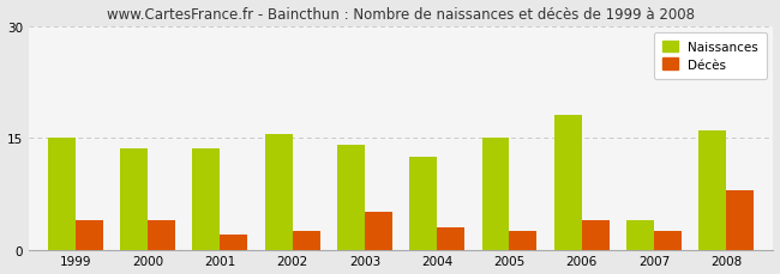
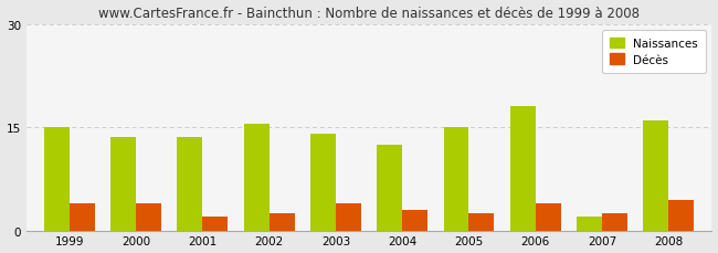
Décès/2003: 5.0 -> 4.0
Naissances/2007: 4.0 -> 2.0
Décès/2008: 8.0 -> 4.5
